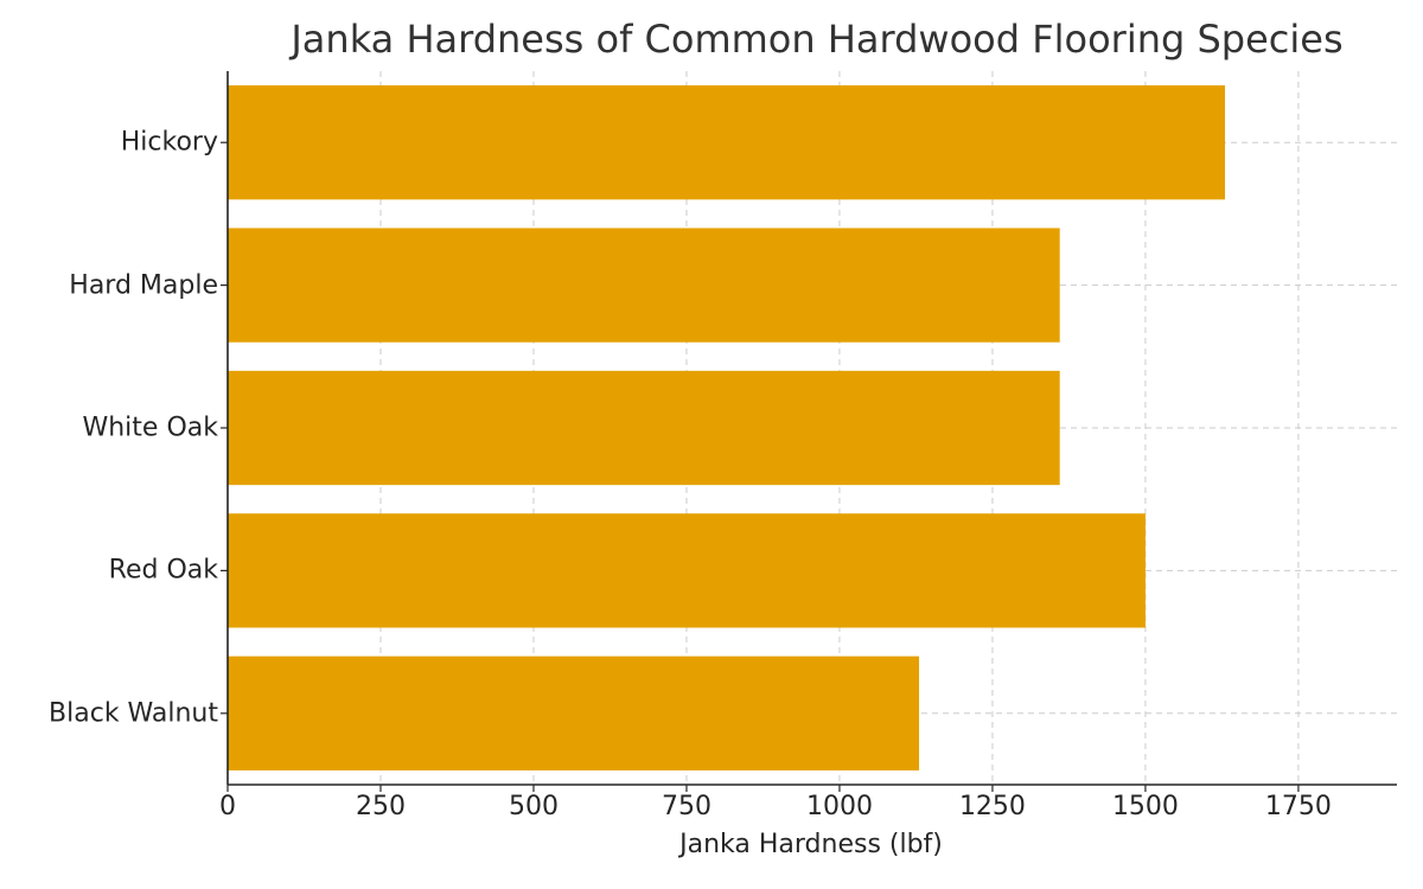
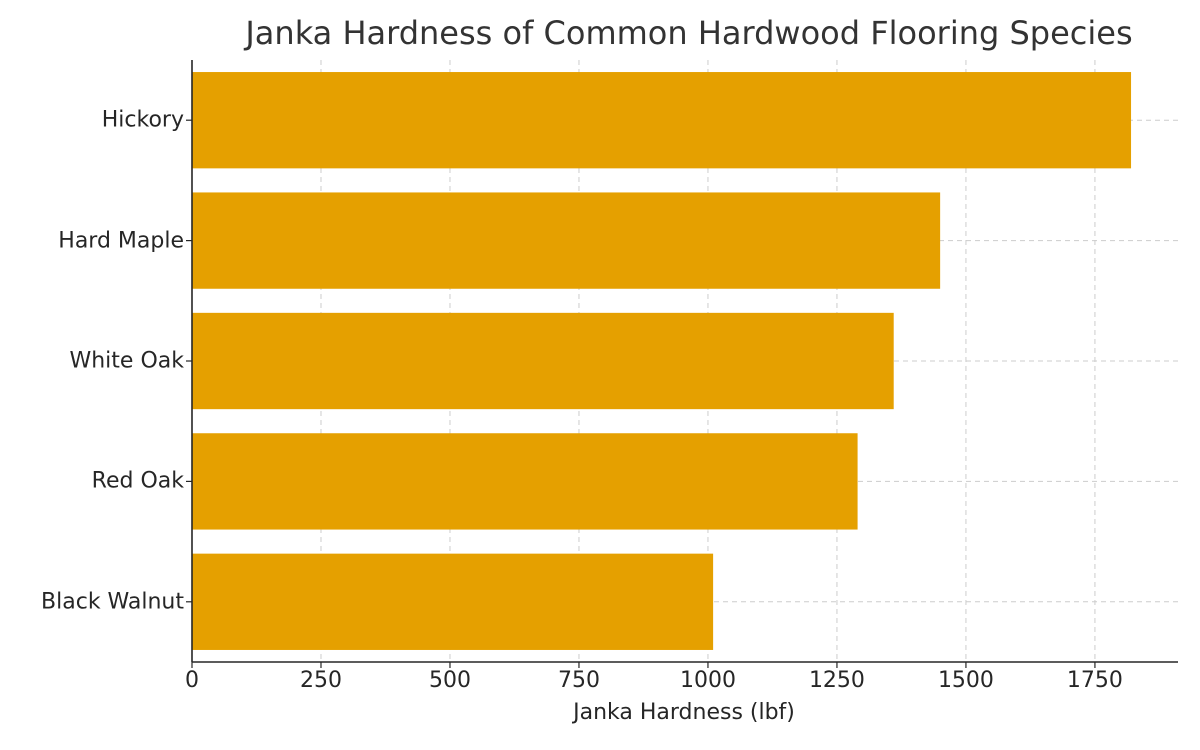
Hickory: 1630 -> 1820
Hard Maple: 1360 -> 1450
Red Oak: 1500 -> 1290
Black Walnut: 1130 -> 1010
